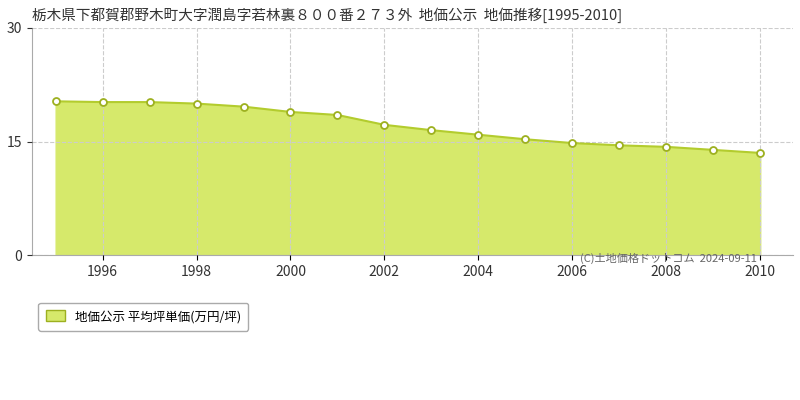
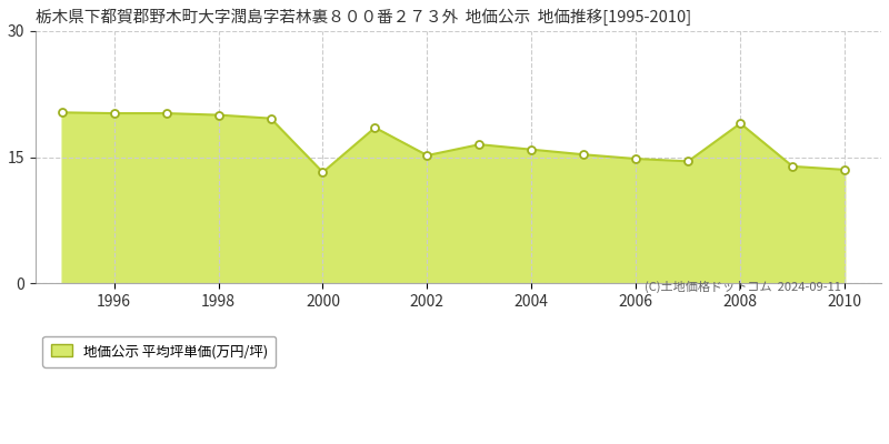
2000: 18.9 -> 13.2
2002: 17.2 -> 15.2
2008: 14.3 -> 19.0
